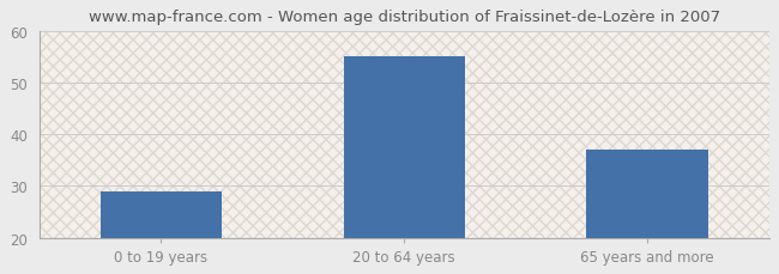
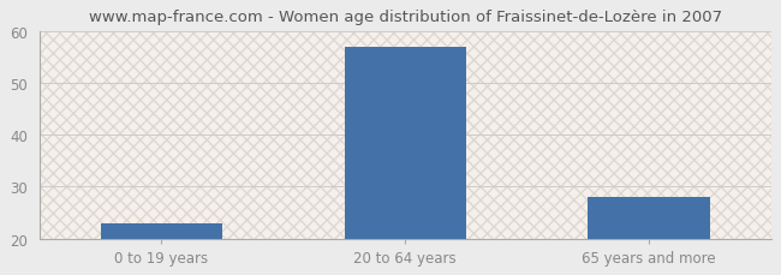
0 to 19 years: 29 -> 23
20 to 64 years: 55 -> 57
65 years and more: 37 -> 28
